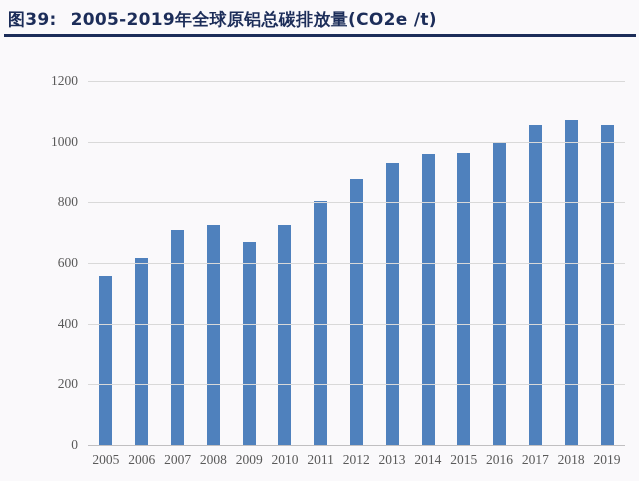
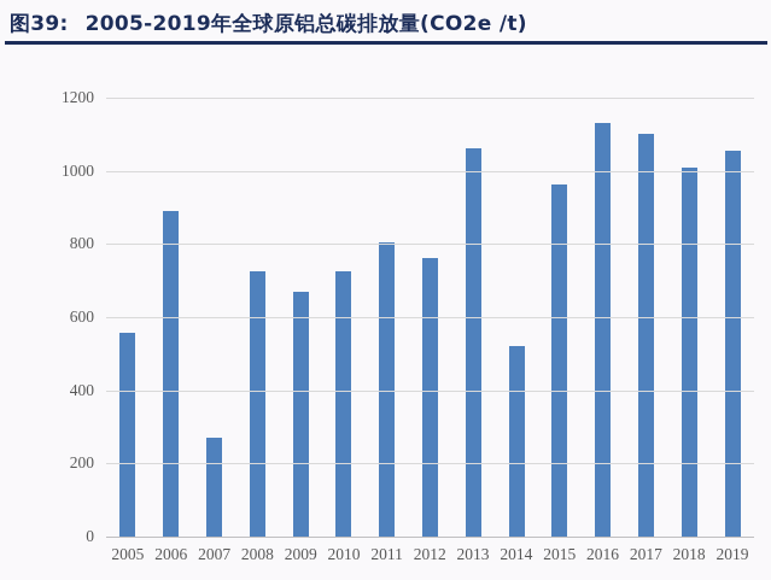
2006: 620 -> 890
2007: 710 -> 270
2012: 880 -> 760
2013: 930 -> 1060
2014: 960 -> 520
2016: 1000 -> 1130
2017: 1050 -> 1100
2018: 1070 -> 1010
